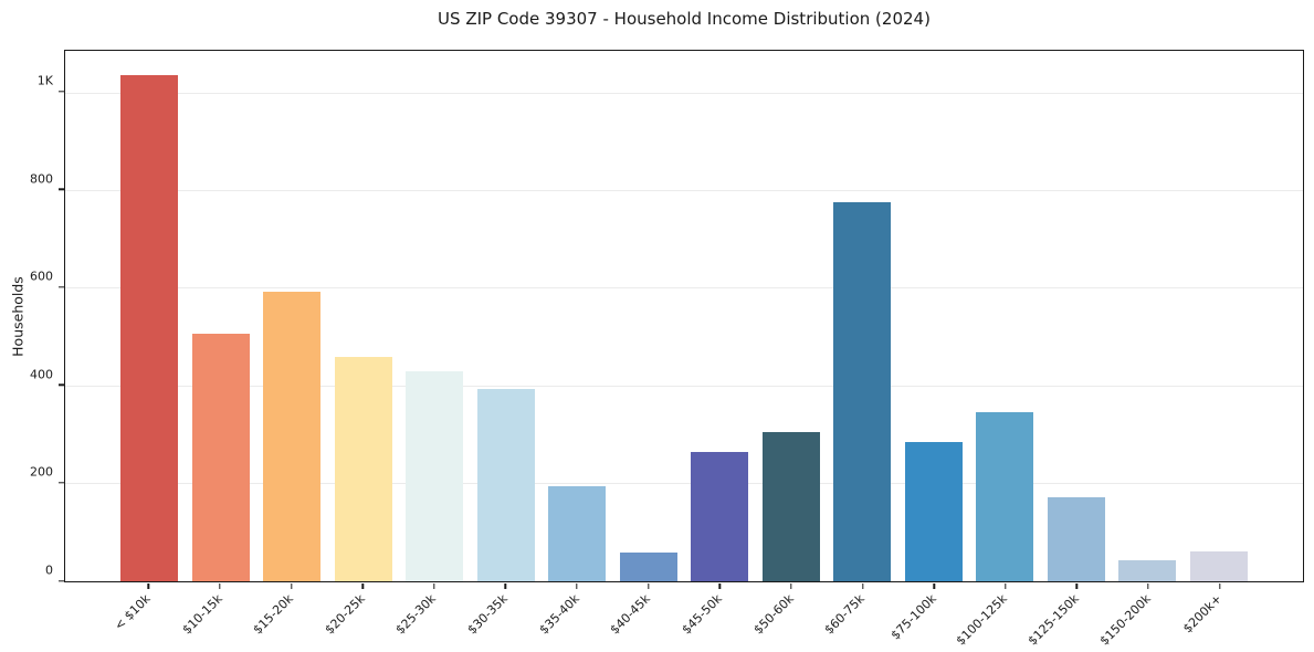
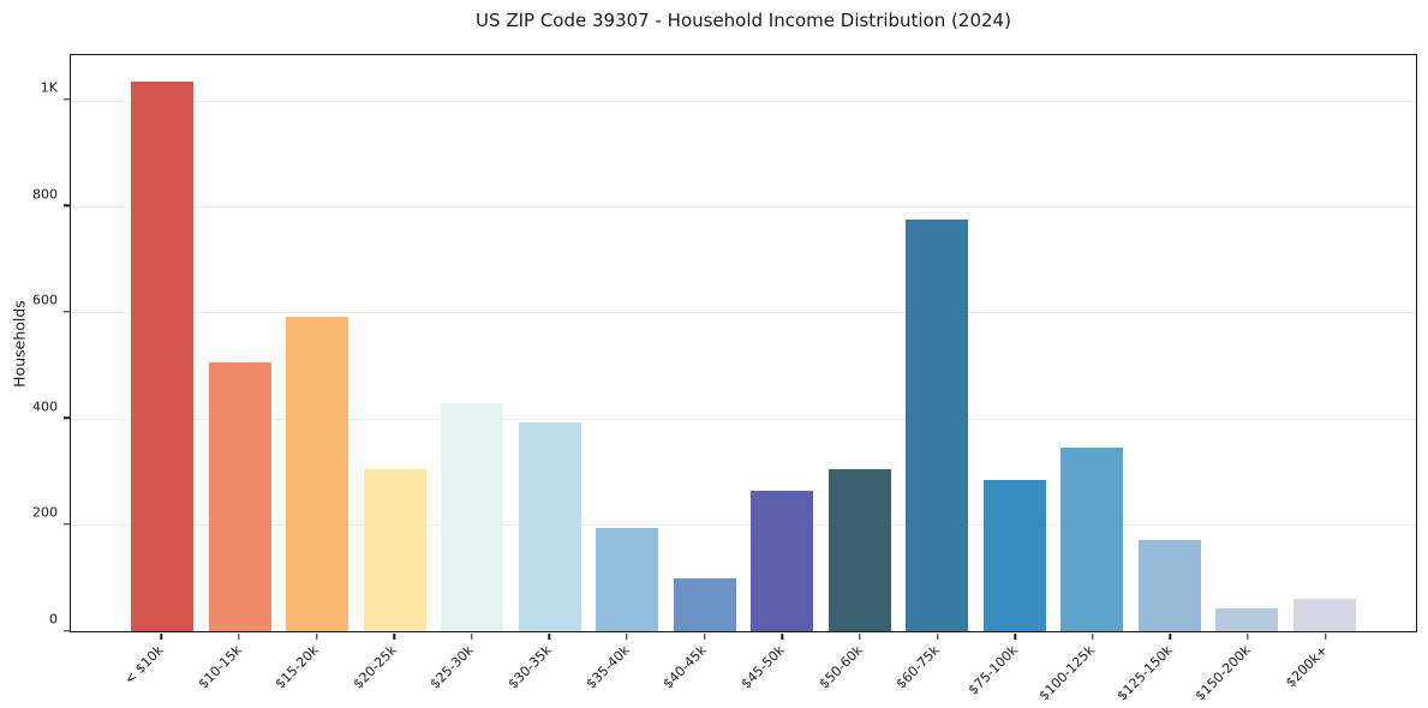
$20-25k: 460 -> 300
$40-45k: 60 -> 100
